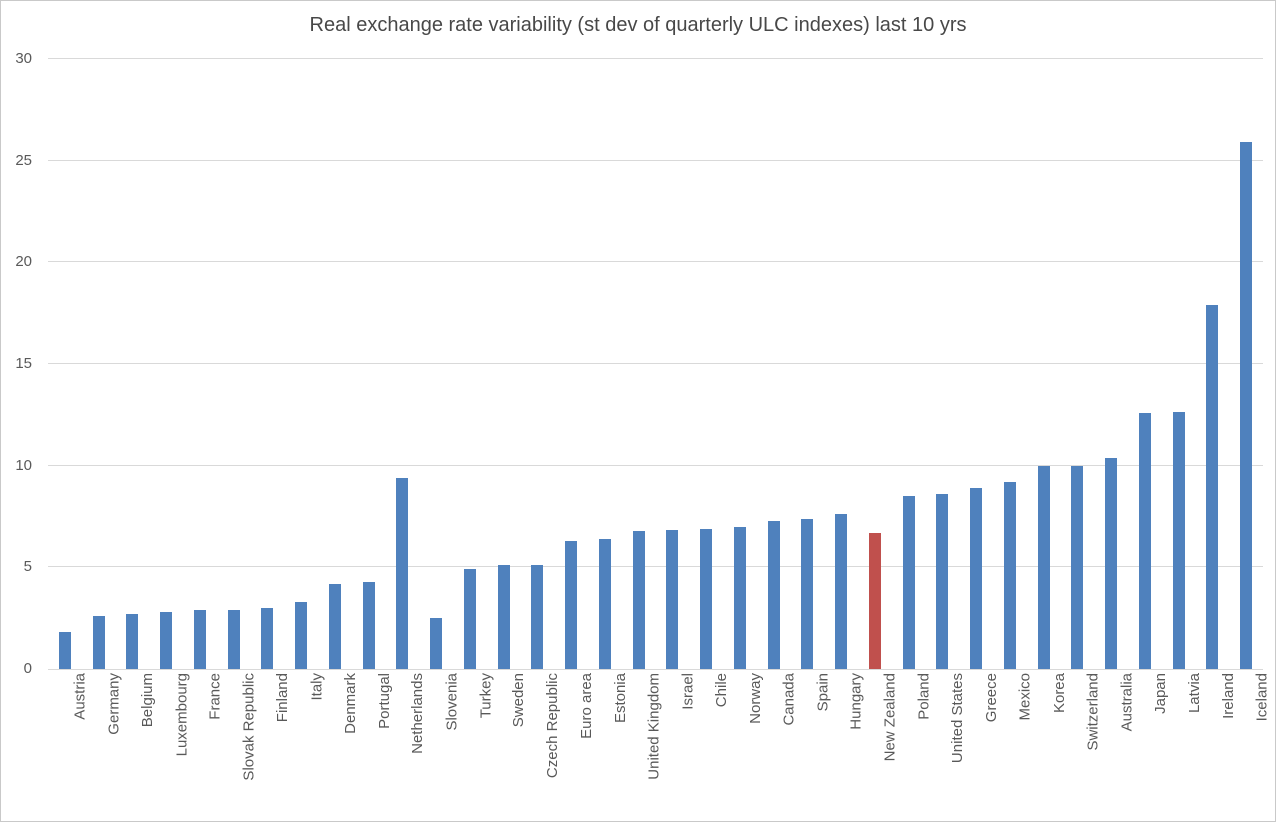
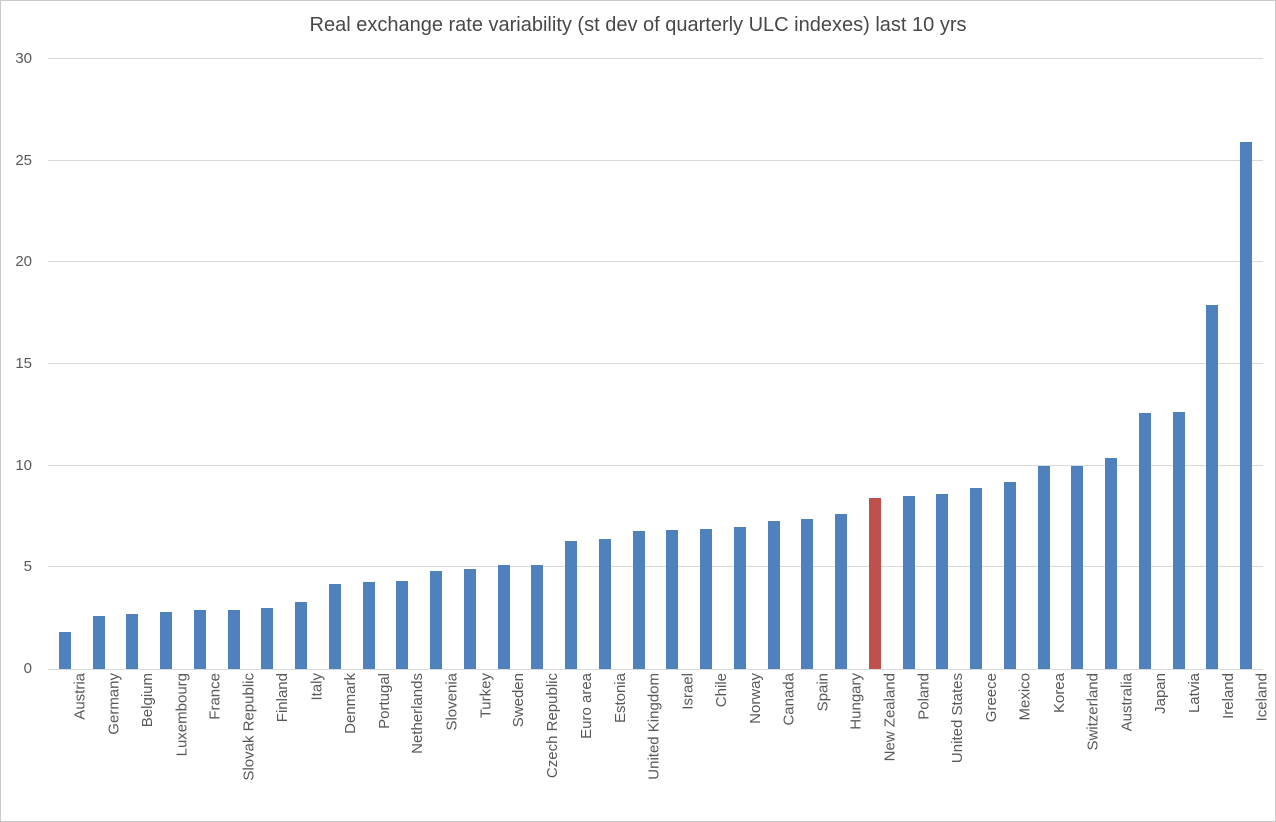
Netherlands: 9.4 -> 4.3
Slovenia: 2.5 -> 4.8
New Zealand: 6.7 -> 8.4
